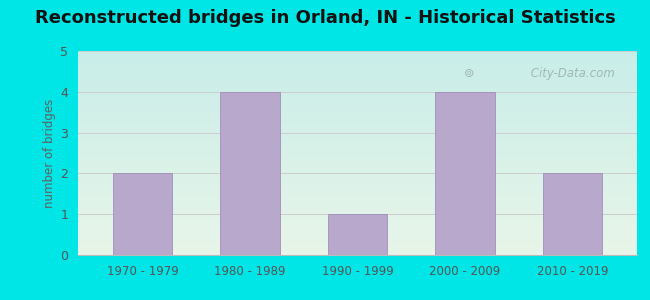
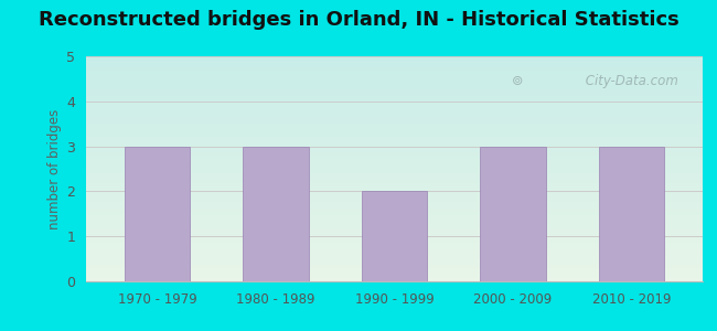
1970 - 1979: 2 -> 3
1980 - 1989: 4 -> 3
1990 - 1999: 1 -> 2
2000 - 2009: 4 -> 3
2010 - 2019: 2 -> 3
